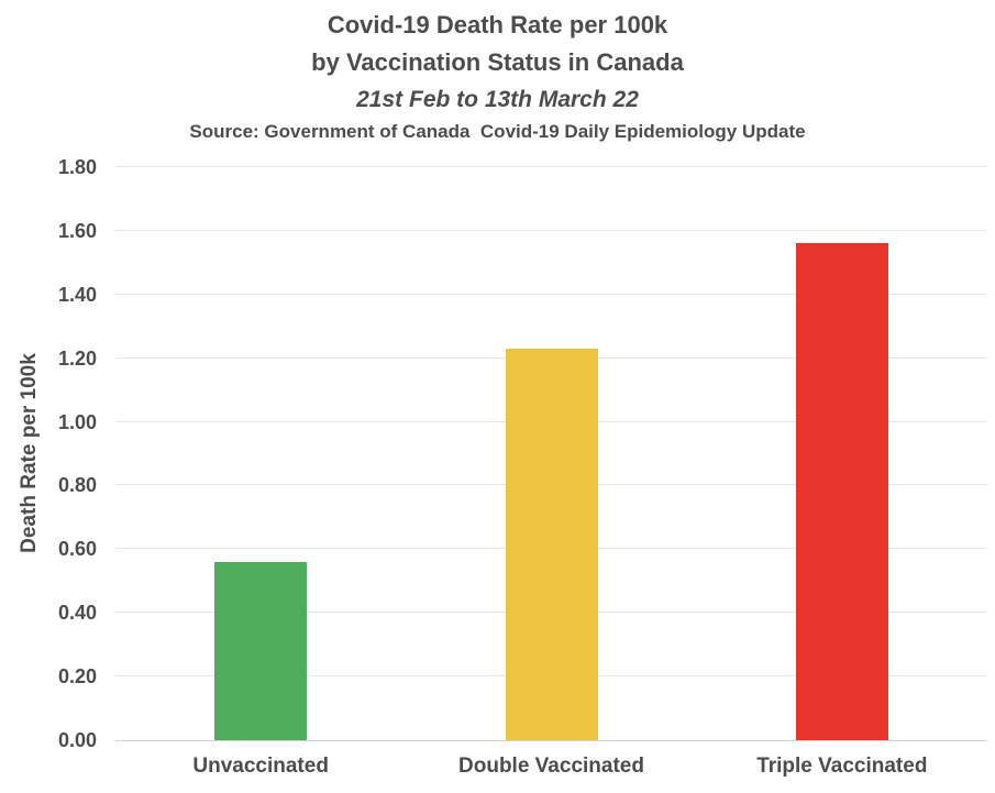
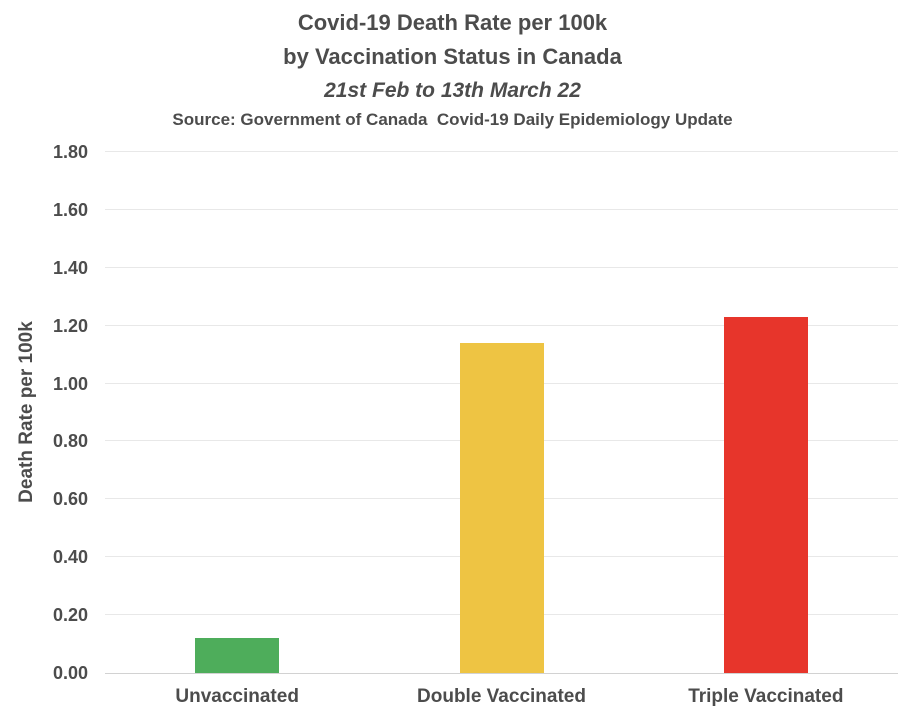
Unvaccinated: 0.56 -> 0.12
Double Vaccinated: 1.23 -> 1.14
Triple Vaccinated: 1.56 -> 1.23
